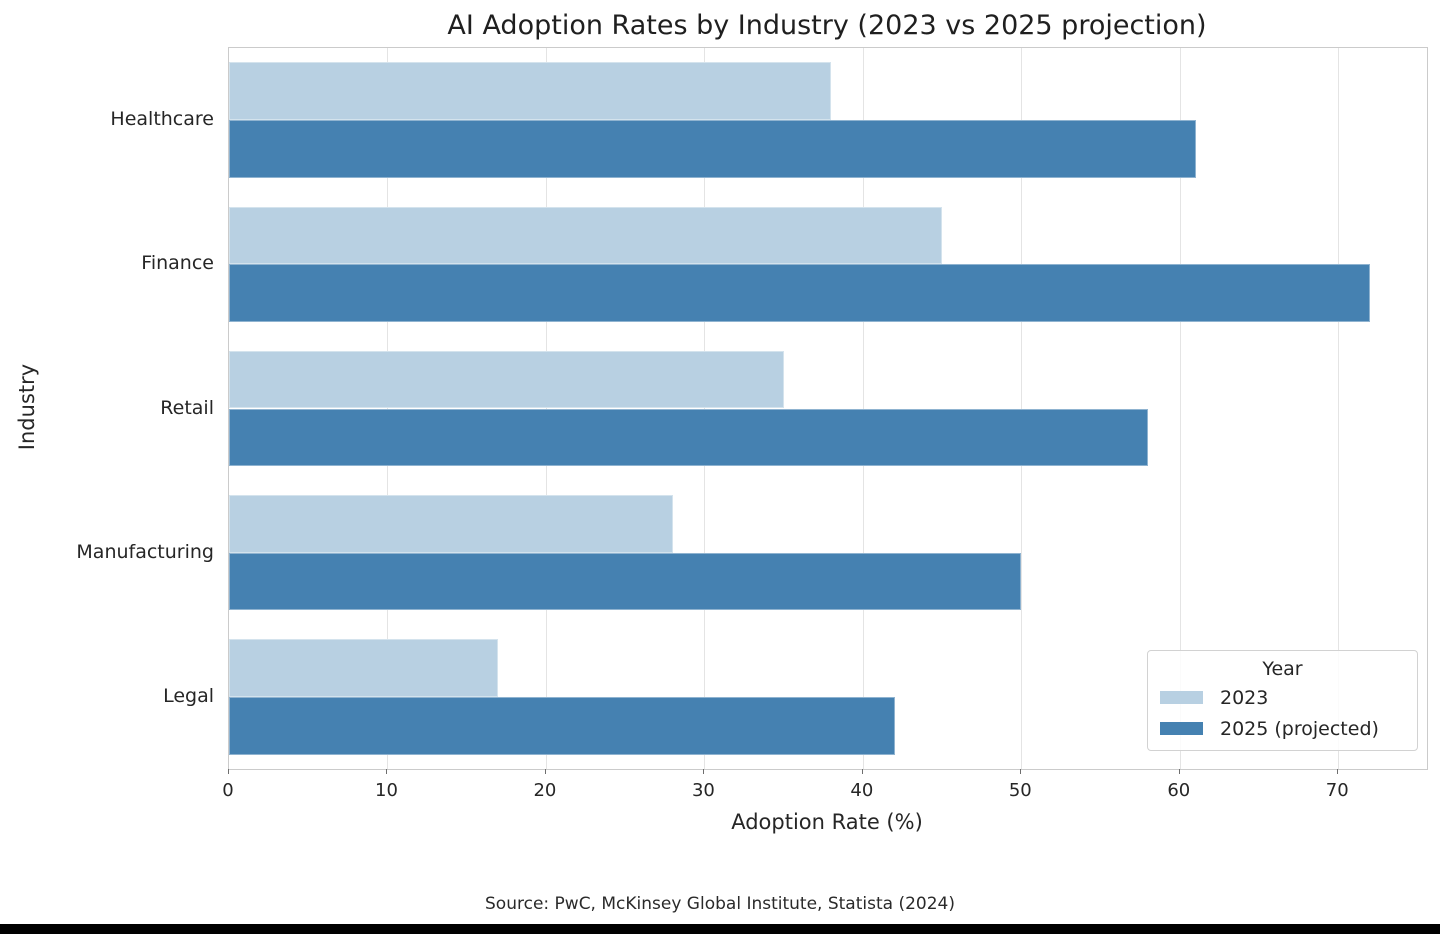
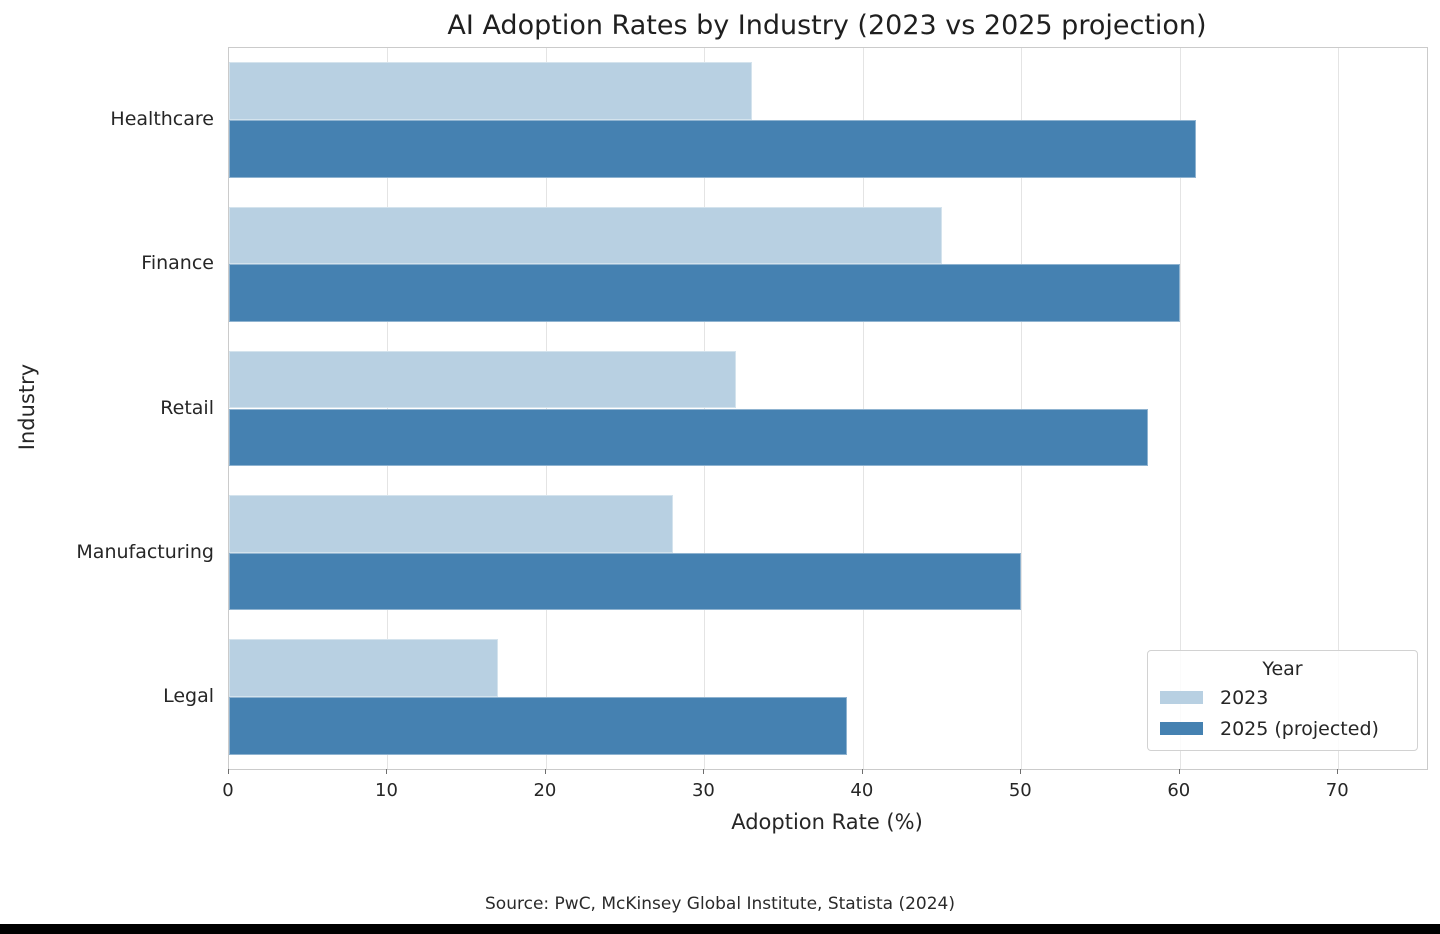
2023/Healthcare: 38 -> 33
2025 (projected)/Finance: 72 -> 60
2023/Retail: 35 -> 32
2025 (projected)/Legal: 42 -> 39
